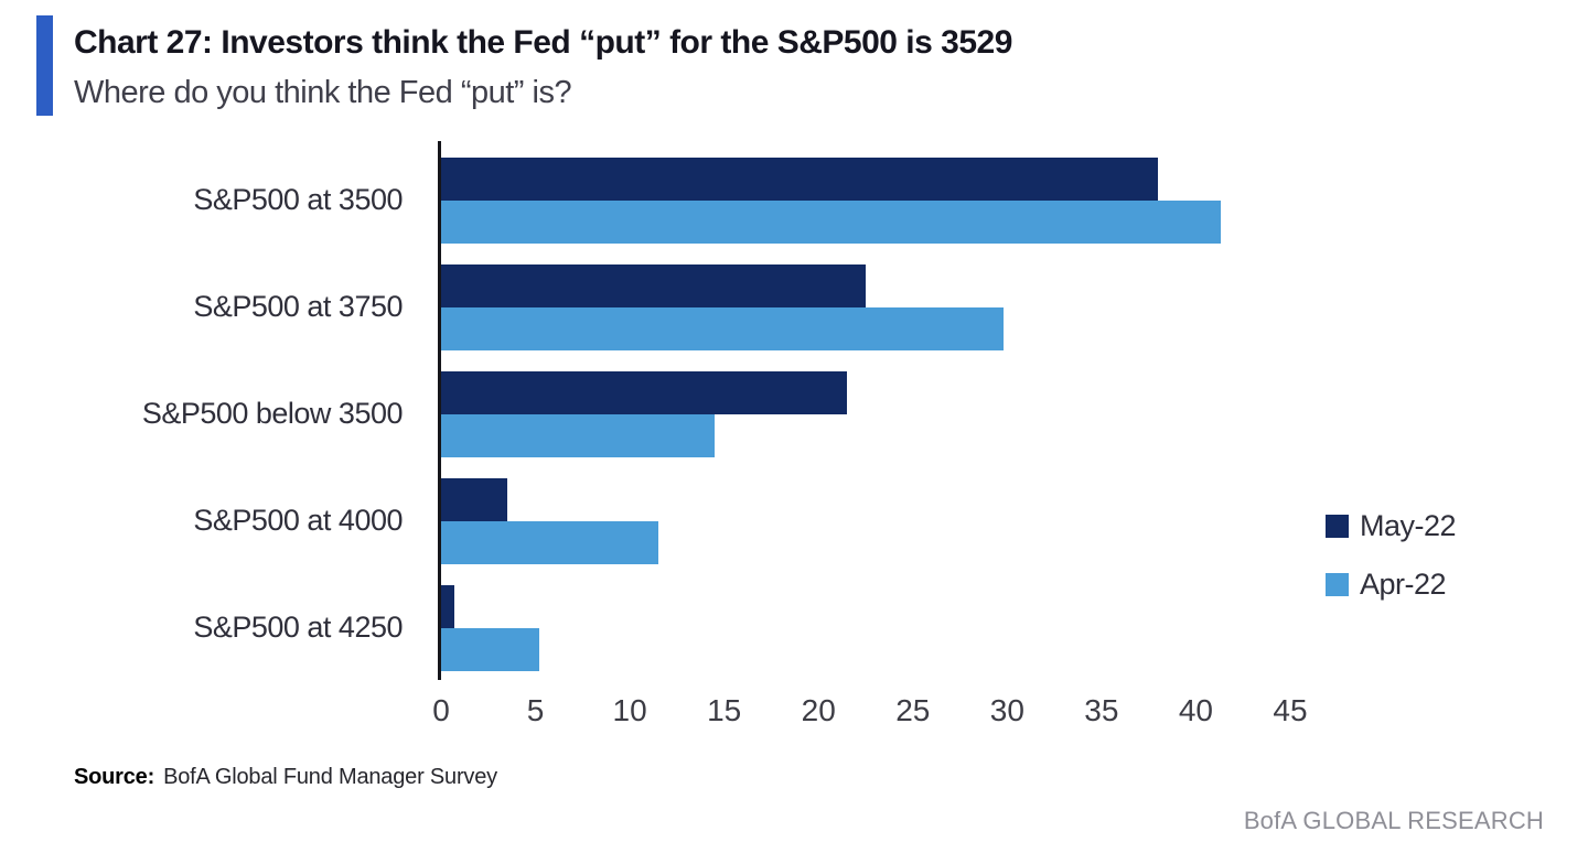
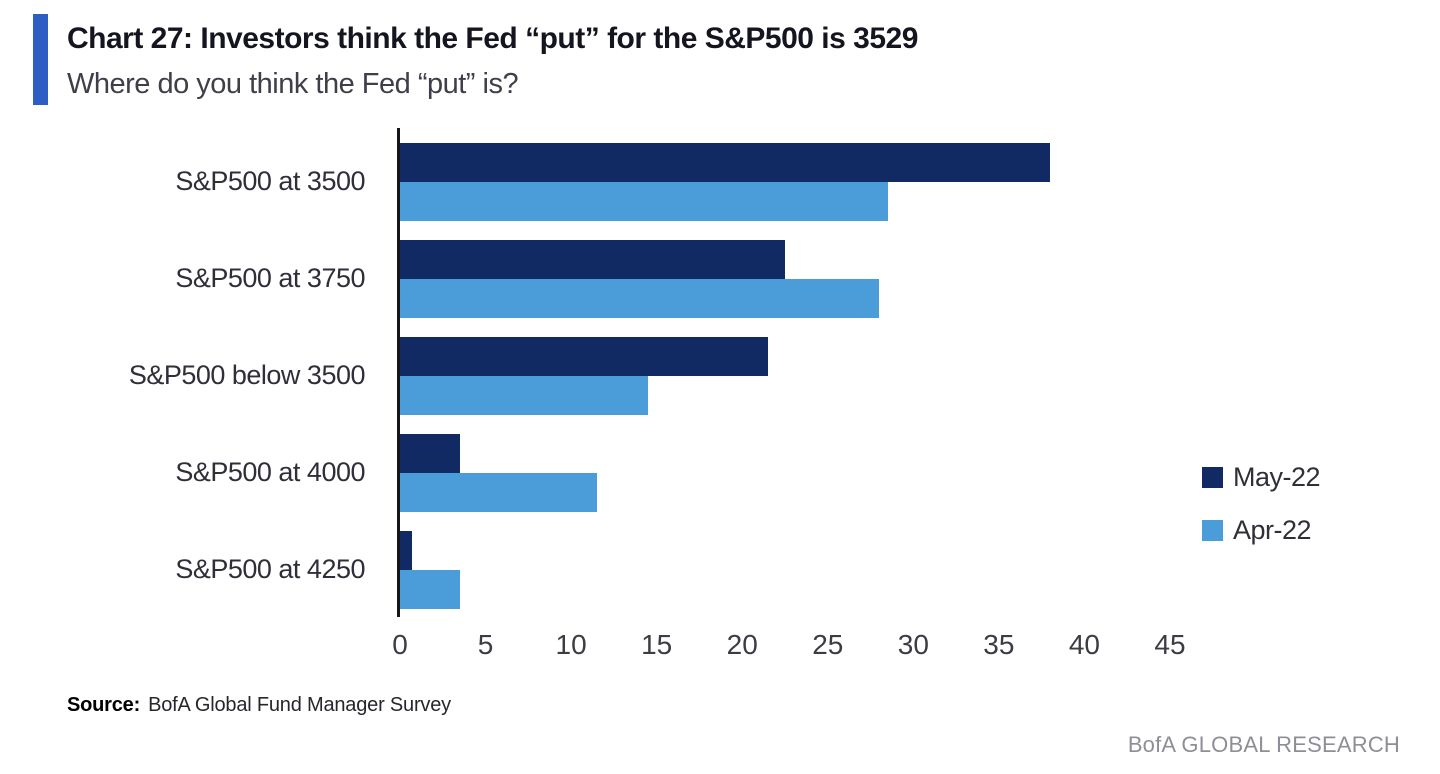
Apr-22/S&P500 at 3500: 41.3 -> 28.5
Apr-22/S&P500 at 3750: 29.8 -> 28.0
Apr-22/S&P500 at 4250: 5.2 -> 3.5
